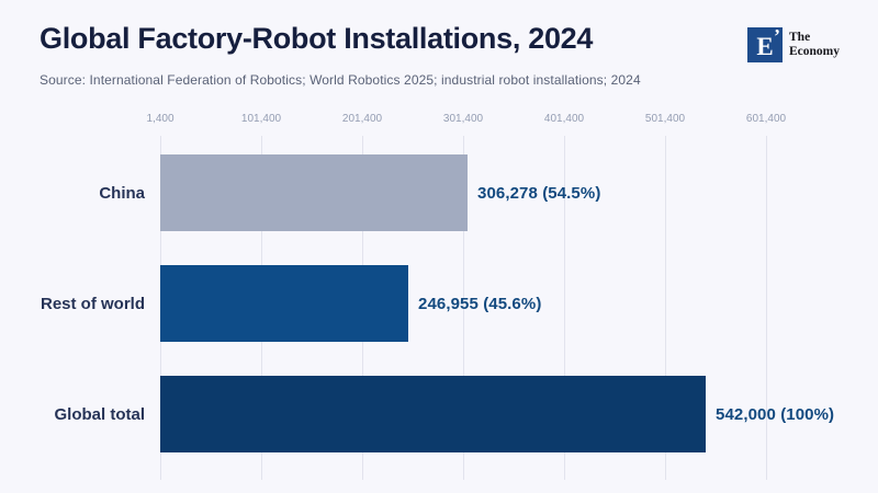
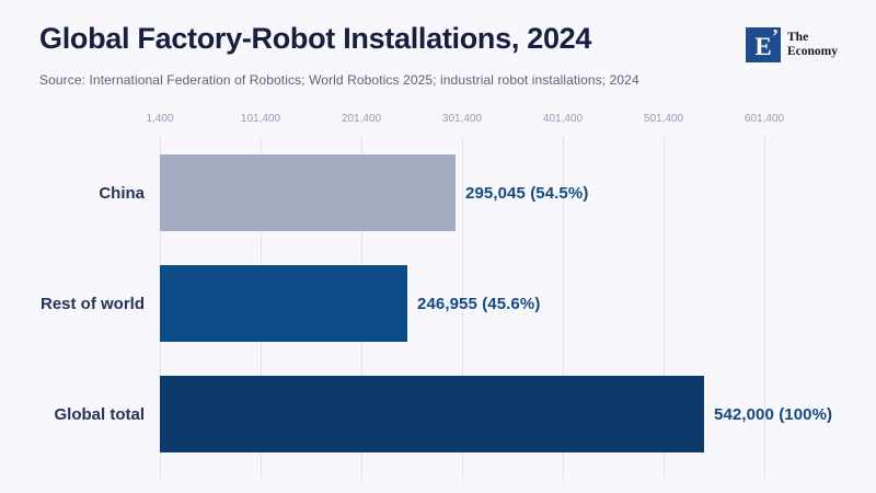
China: 306,278 -> 295,045
